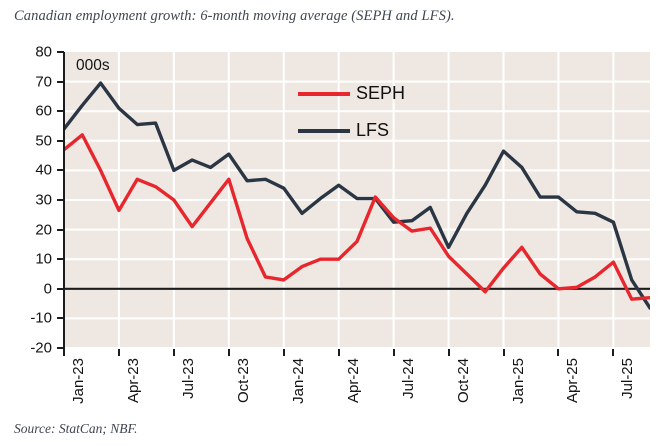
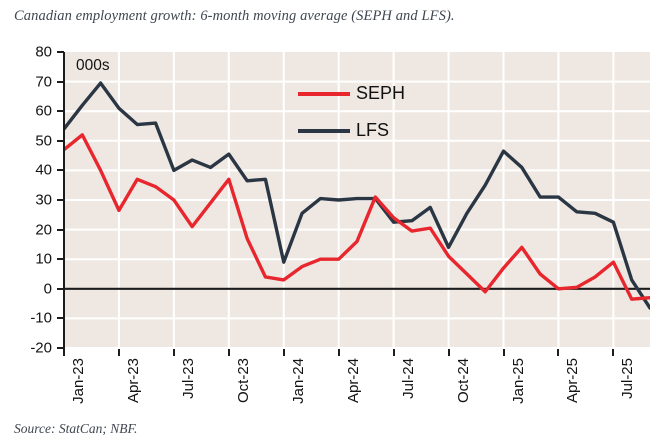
LFS/Jan-24: 34 -> 9
LFS/Apr-24: 35 -> 30
